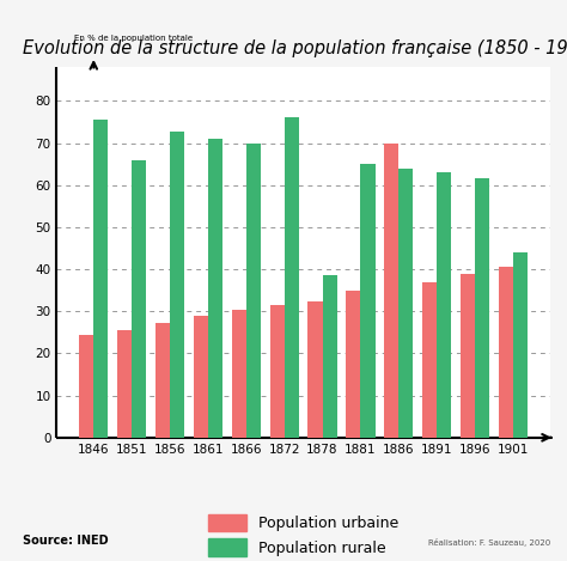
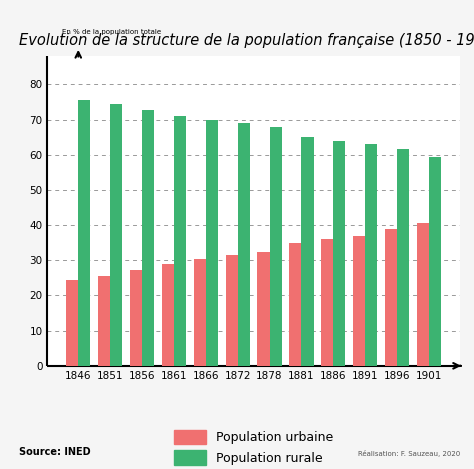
Population rurale/1851: 66.0 -> 74.5
Population rurale/1872: 76.0 -> 69.0
Population rurale/1878: 38.5 -> 68.0
Population urbaine/1886: 70.0 -> 36.0
Population rurale/1901: 44.0 -> 59.5
